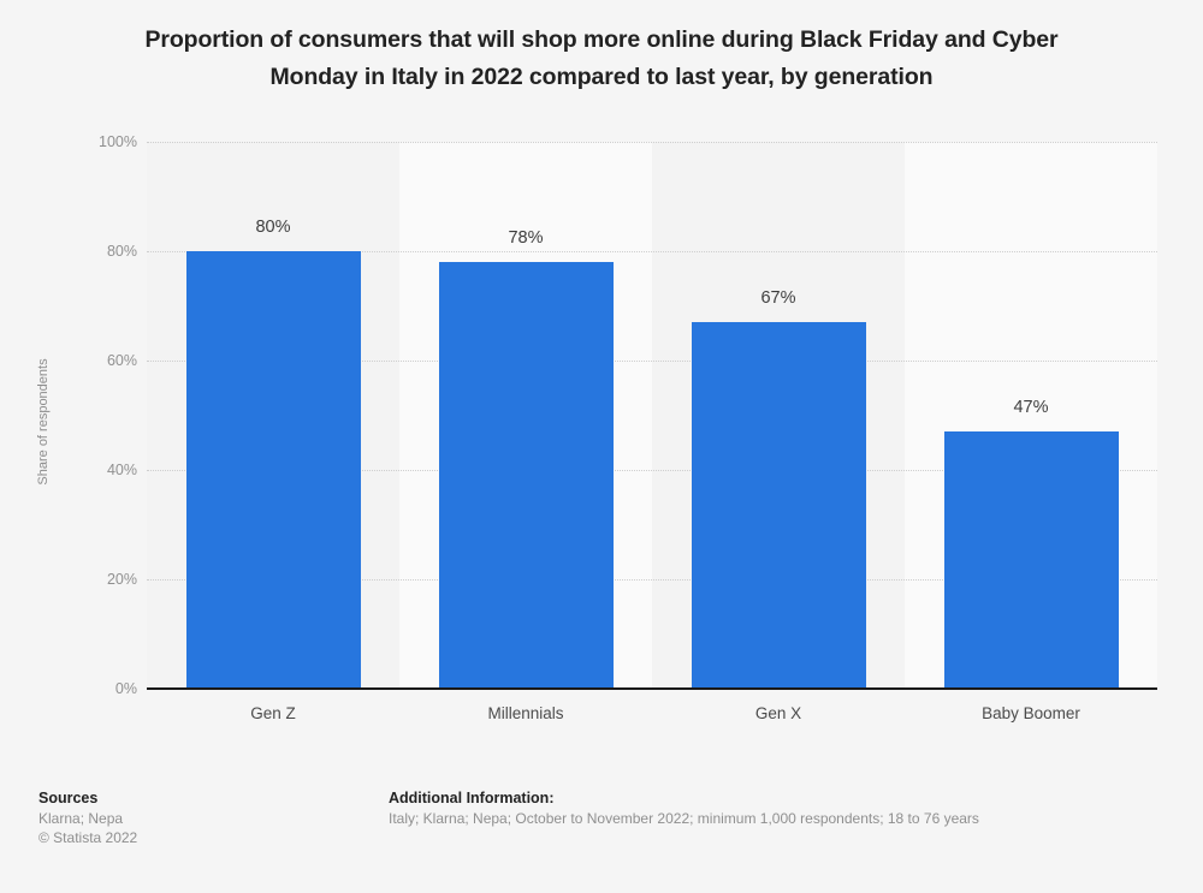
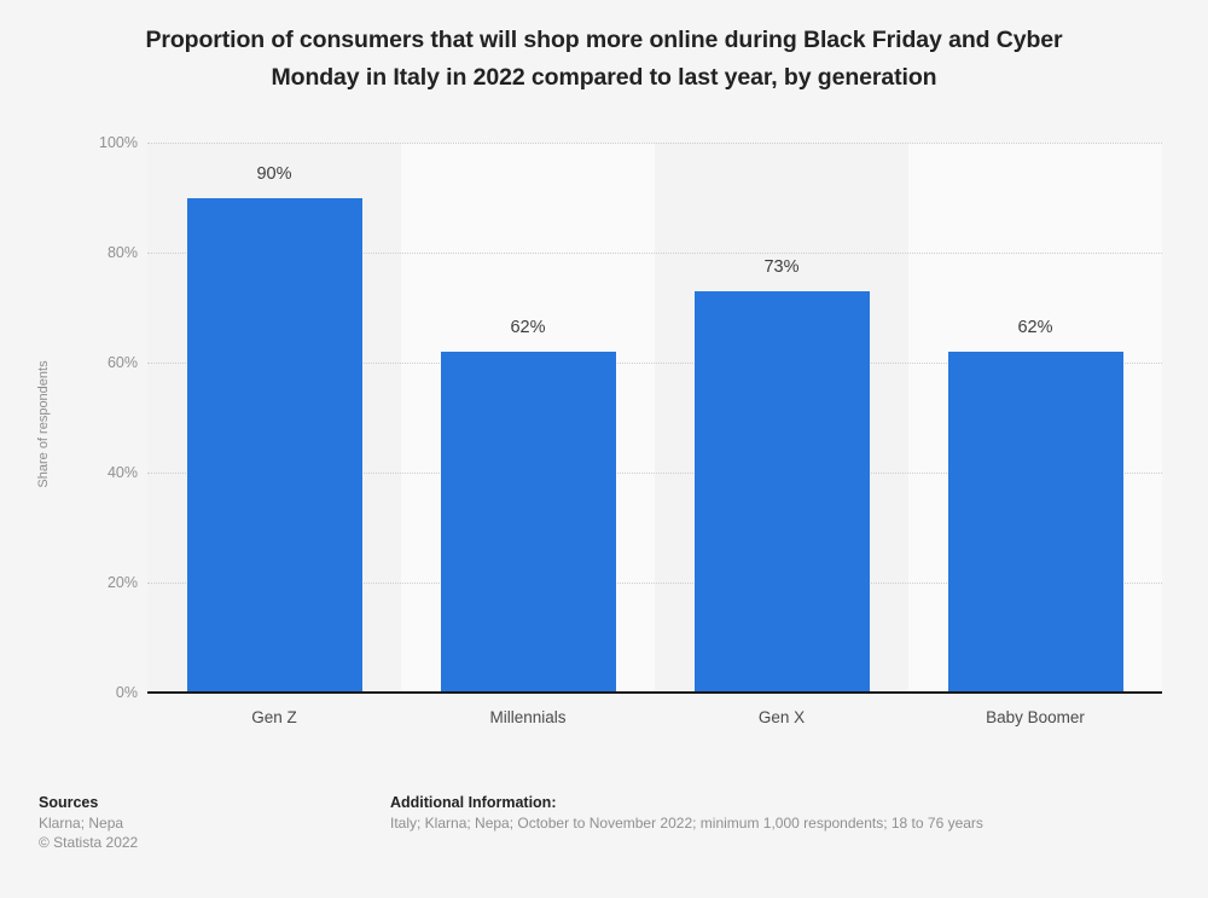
Gen Z: 80% -> 90%
Millennials: 78% -> 62%
Gen X: 67% -> 73%
Baby Boomer: 47% -> 62%
